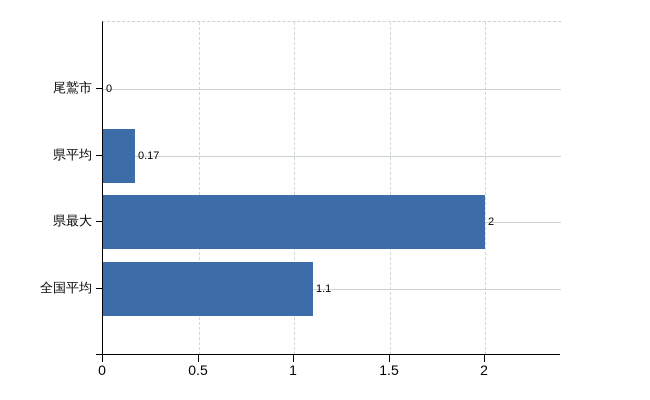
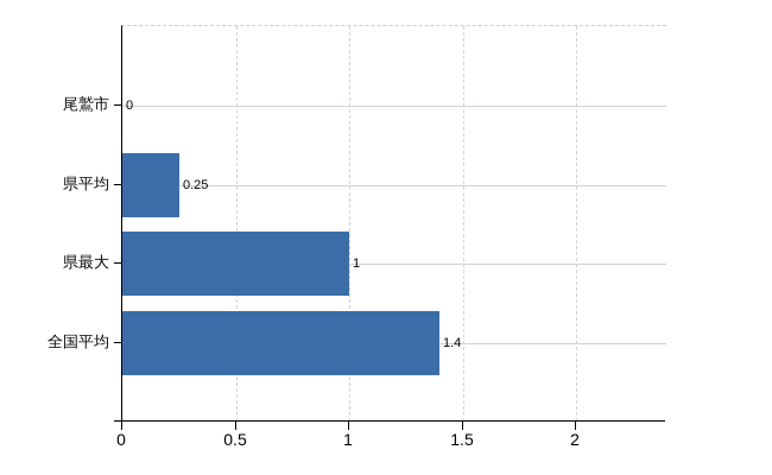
県平均: 0.17 -> 0.25
県最大: 2 -> 1
全国平均: 1.1 -> 1.4
